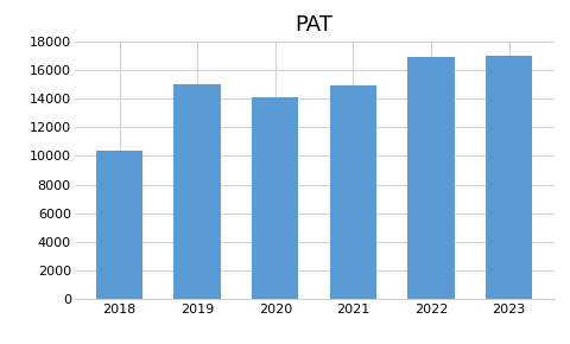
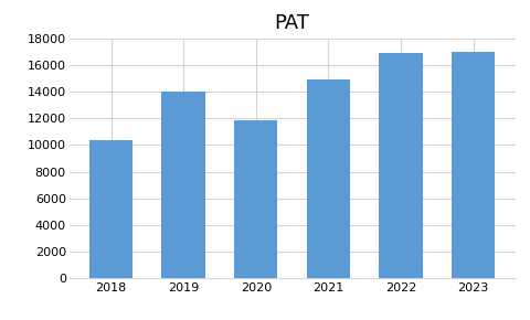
2019: 15000 -> 14000
2020: 14100 -> 11900
